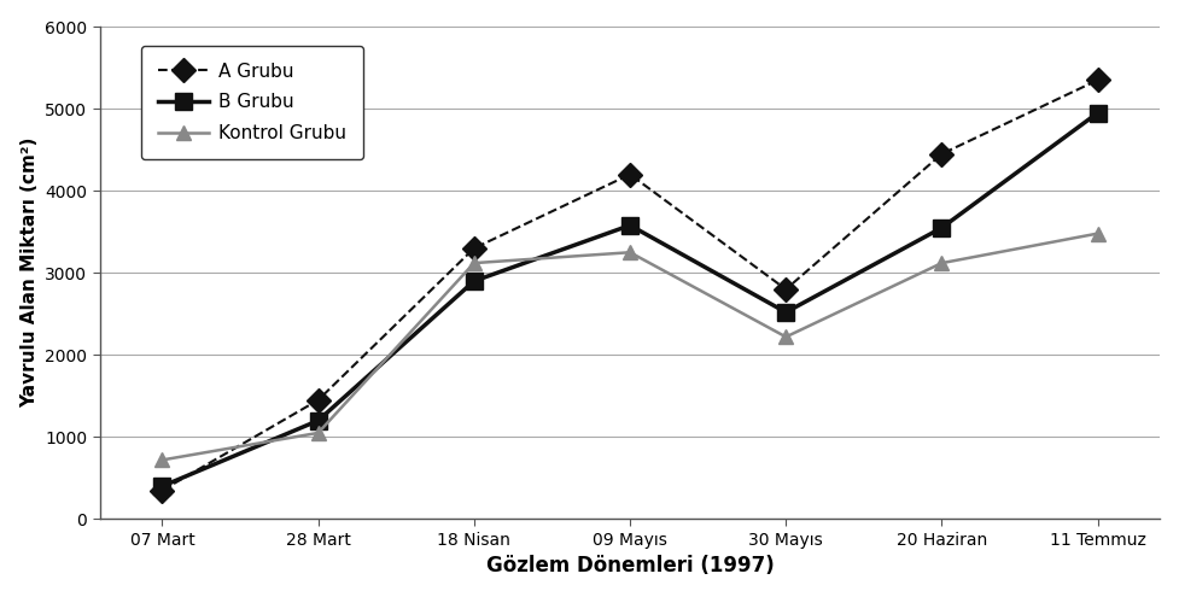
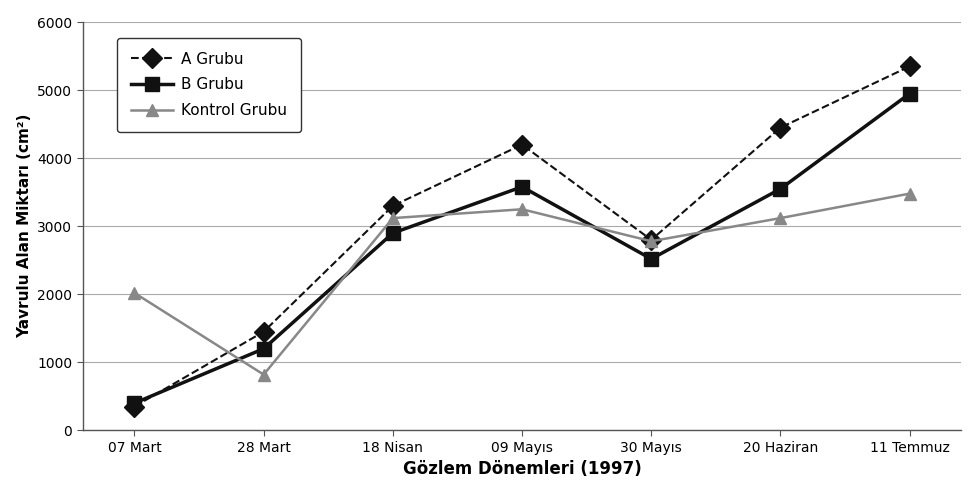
Kontrol Grubu/07 Mart: 720 -> 2020
Kontrol Grubu/28 Mart: 1050 -> 820
Kontrol Grubu/30 Mayıs: 2220 -> 2780
